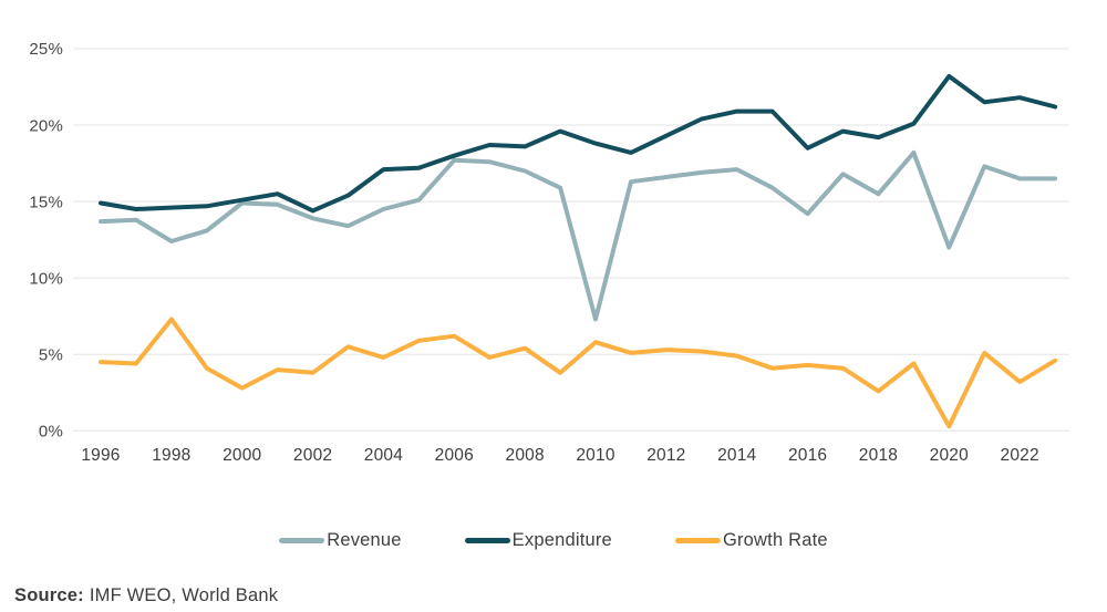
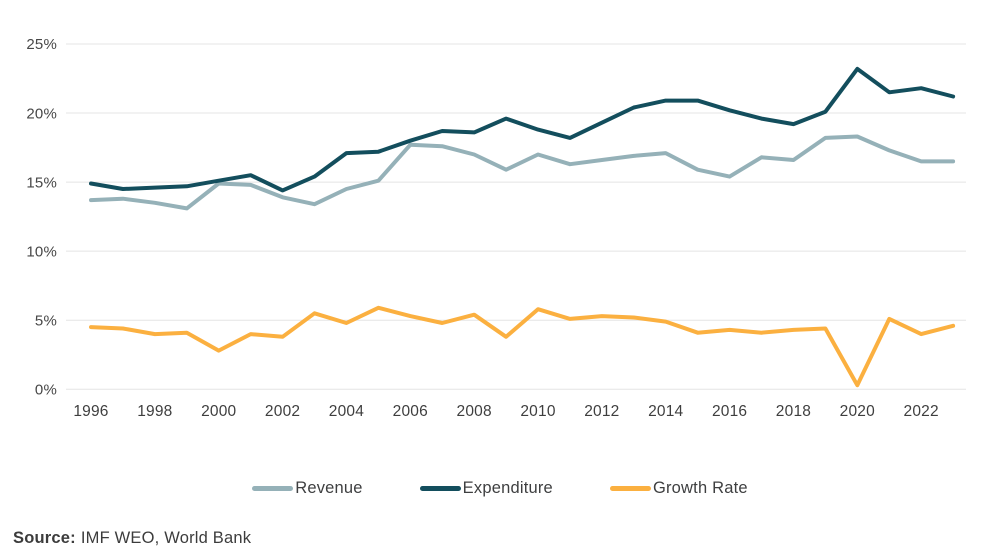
Revenue/1998: 12.4% -> 13.5%
Growth Rate/1998: 7.3% -> 4.0%
Growth Rate/2006: 6.2% -> 5.3%
Revenue/2010: 7.3% -> 17.0%
Revenue/2016: 14.2% -> 15.4%
Expenditure/2016: 18.5% -> 20.2%
Revenue/2018: 15.5% -> 16.6%
Growth Rate/2018: 2.6% -> 4.3%
Revenue/2020: 12.0% -> 18.3%
Growth Rate/2022: 3.2% -> 4.0%
